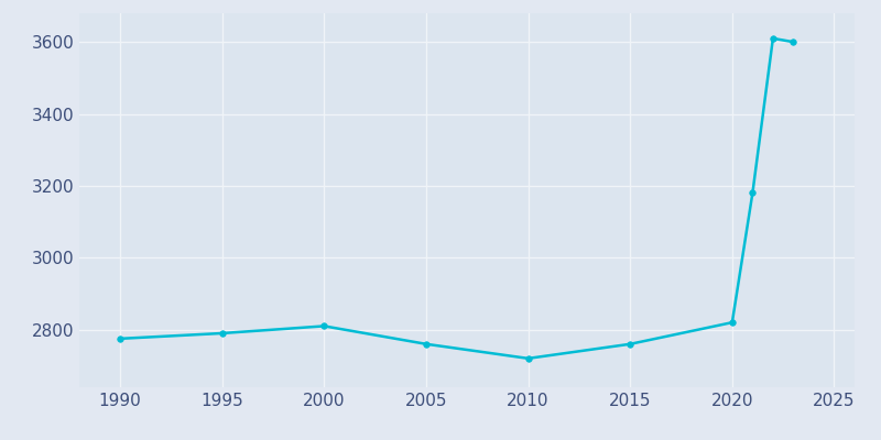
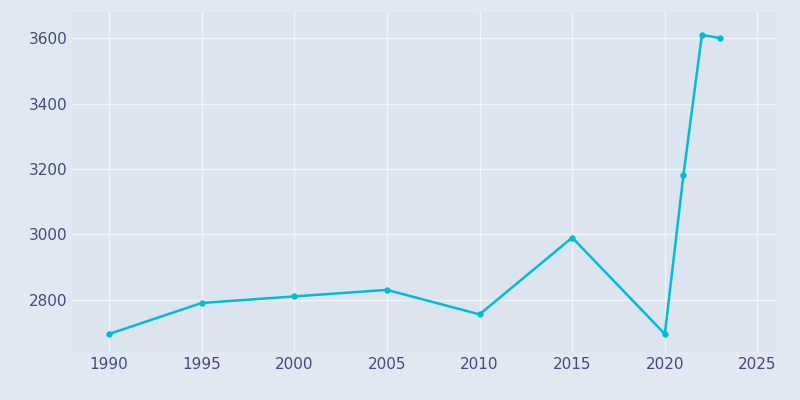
1990: 2775 -> 2695
2005: 2760 -> 2830
2010: 2720 -> 2755
2015: 2760 -> 2990
2020: 2820 -> 2695
